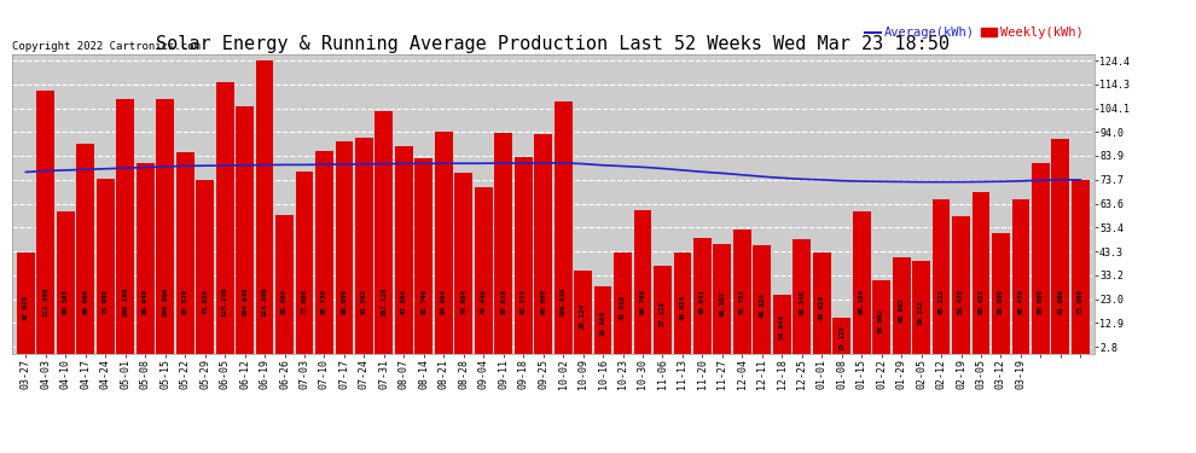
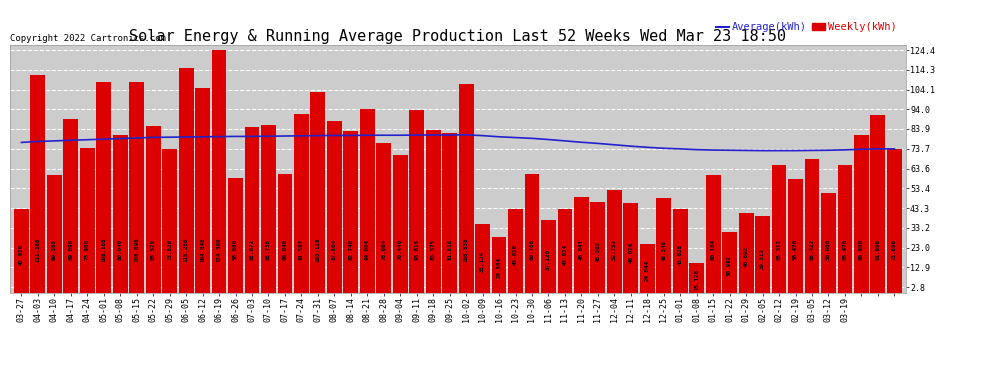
Weekly(kWh)/07-03: 77 -> 85
Weekly(kWh)/07-17: 90 -> 61
Weekly(kWh)/09-25: 93 -> 82
